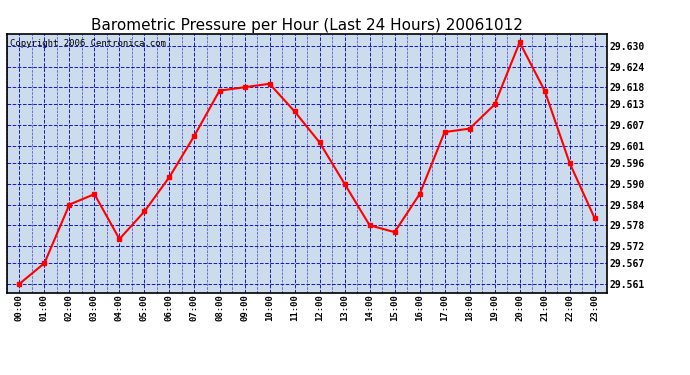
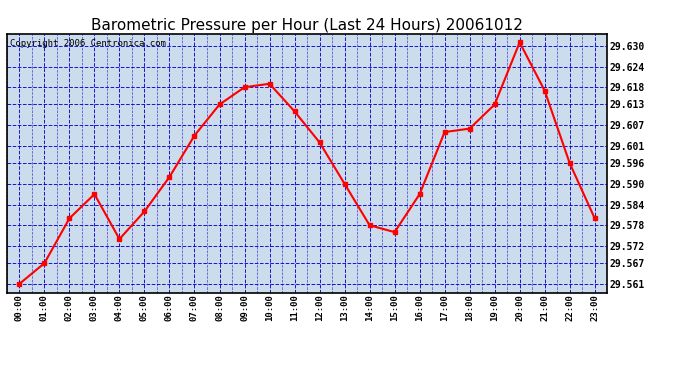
02:00: 29.584 -> 29.580
08:00: 29.617 -> 29.613
